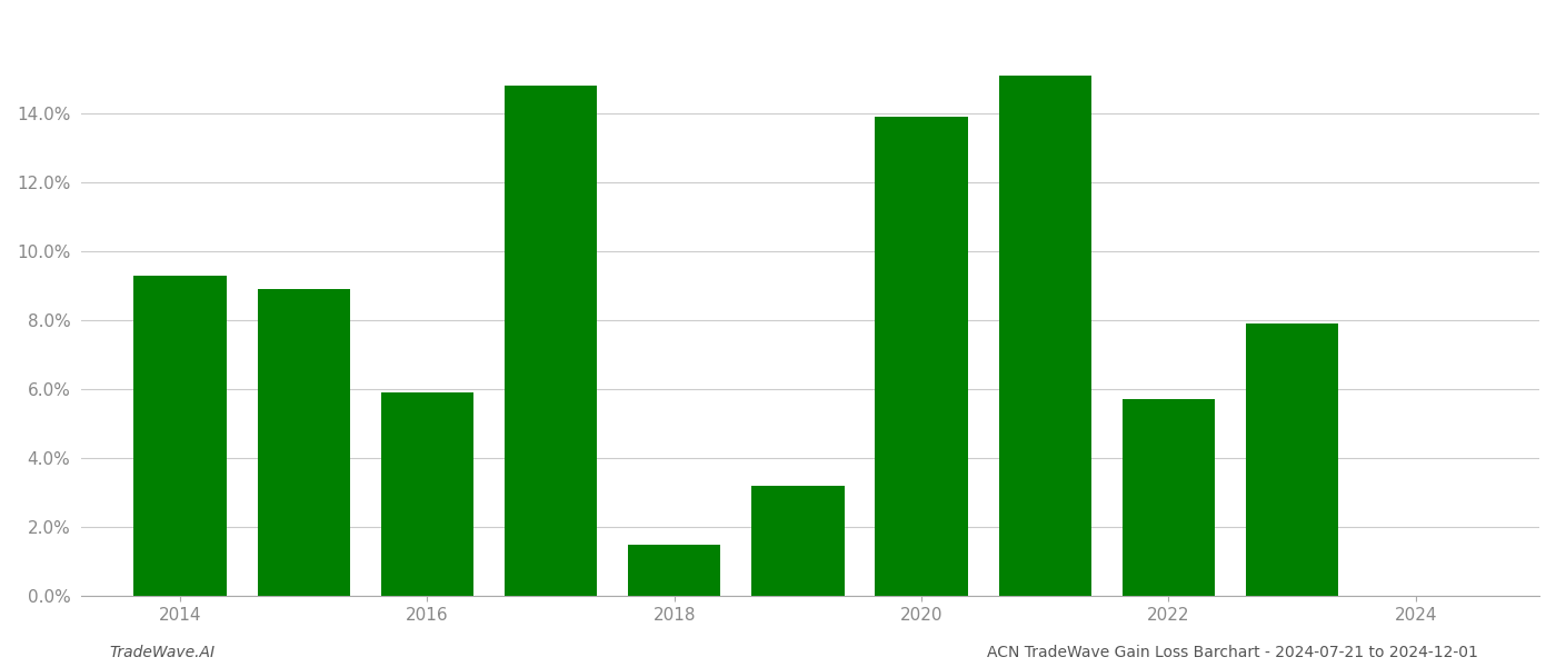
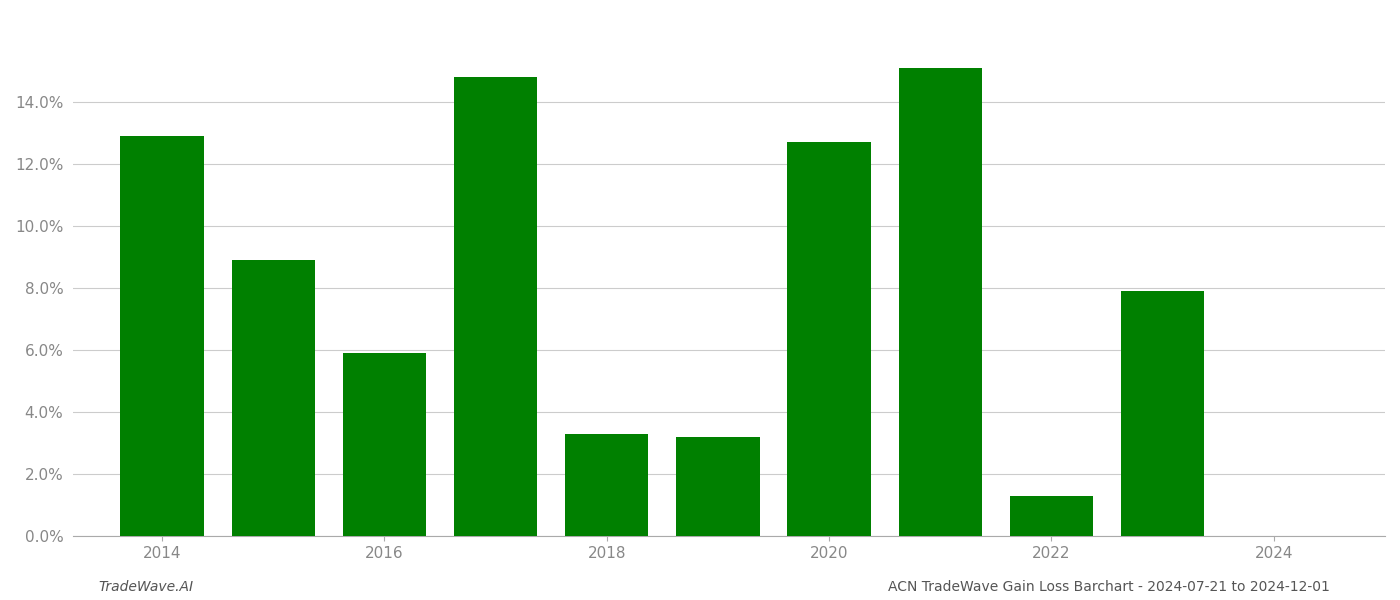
2014: 9.3% -> 12.9%
2018: 1.5% -> 3.3%
2020: 13.9% -> 12.7%
2022: 5.7% -> 1.3%
